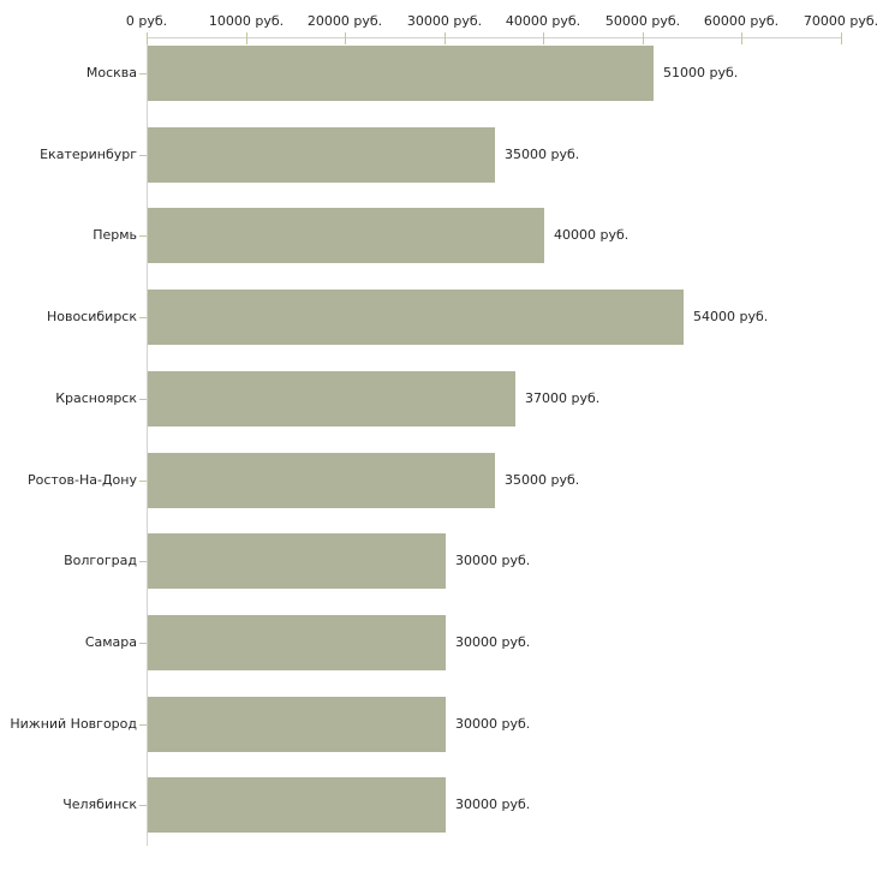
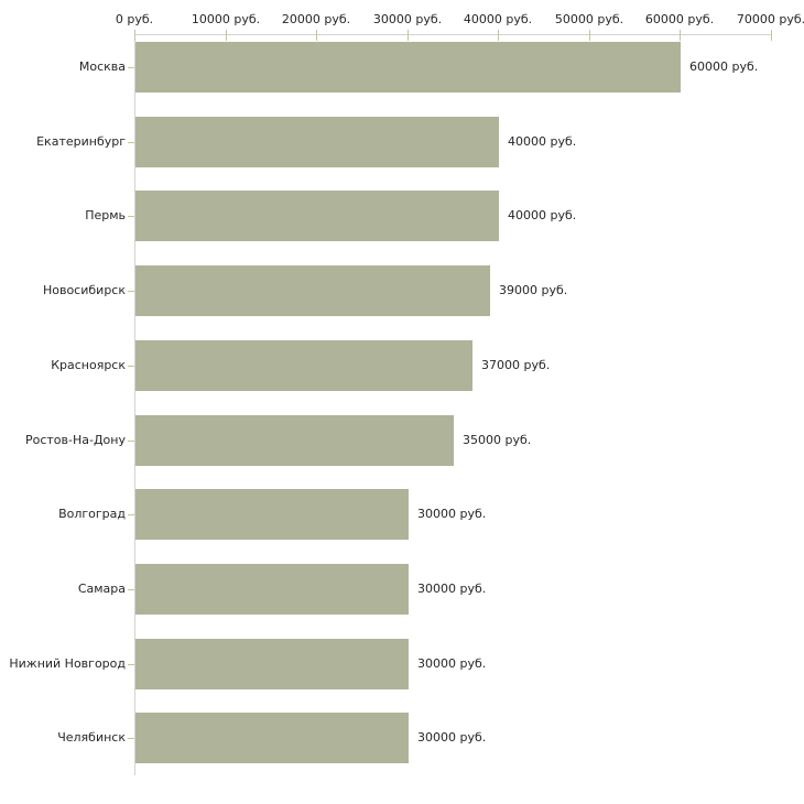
Москва: 51000 -> 60000
Екатеринбург: 35000 -> 40000
Новосибирск: 54000 -> 39000
